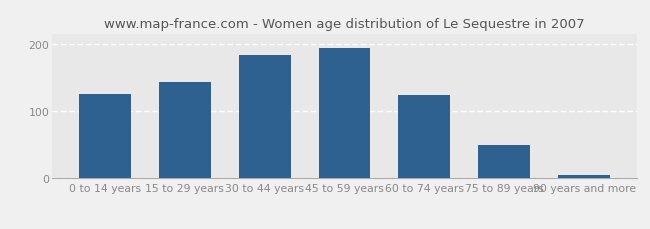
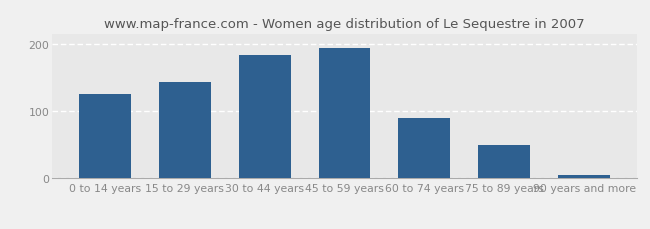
60 to 74 years: 124 -> 90
